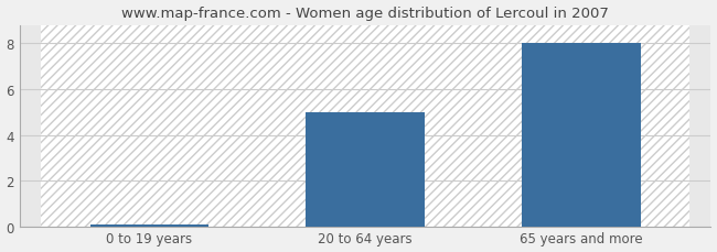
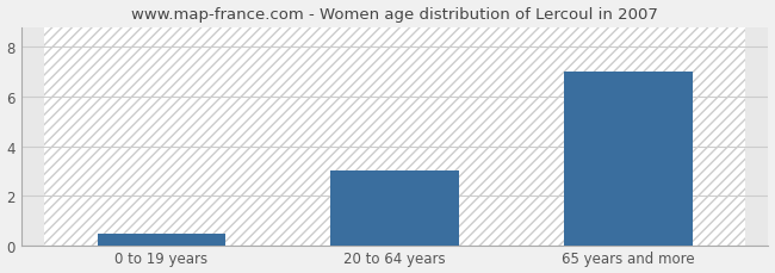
0 to 19 years: 0.08 -> 0.45
20 to 64 years: 5.00 -> 3.00
65 years and more: 8.00 -> 7.00
